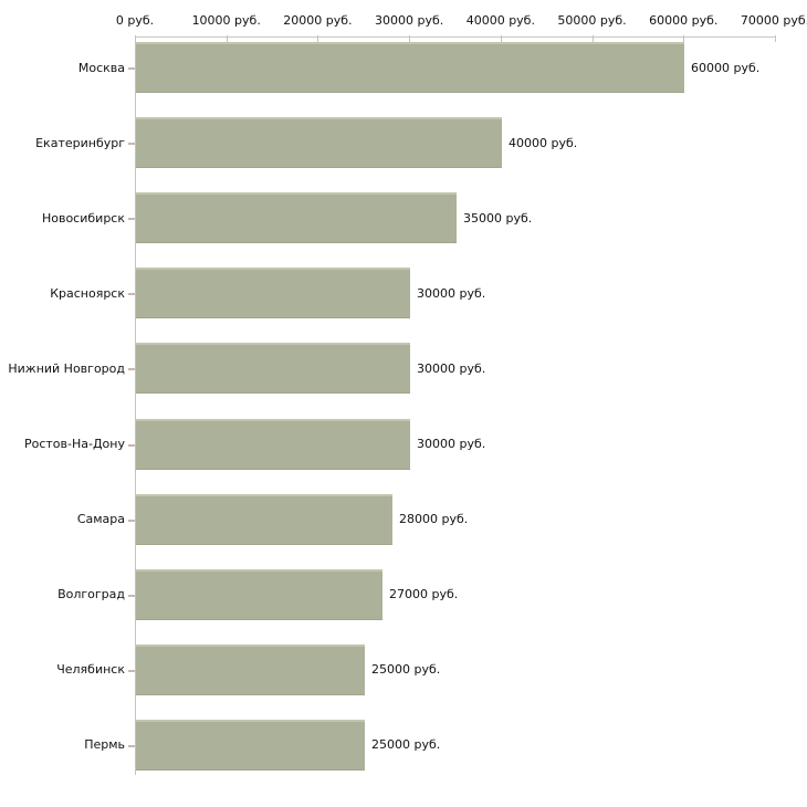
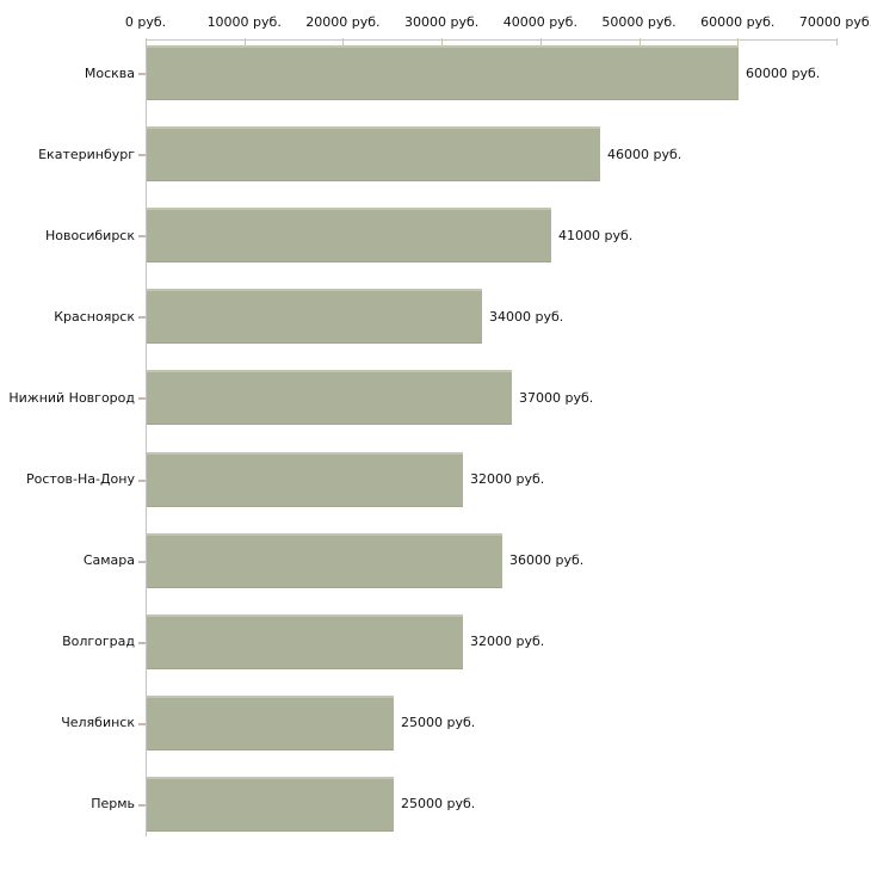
Екатеринбург: 40000 -> 46000
Новосибирск: 35000 -> 41000
Красноярск: 30000 -> 34000
Нижний Новгород: 30000 -> 37000
Ростов-На-Дону: 30000 -> 32000
Самара: 28000 -> 36000
Волгоград: 27000 -> 32000
